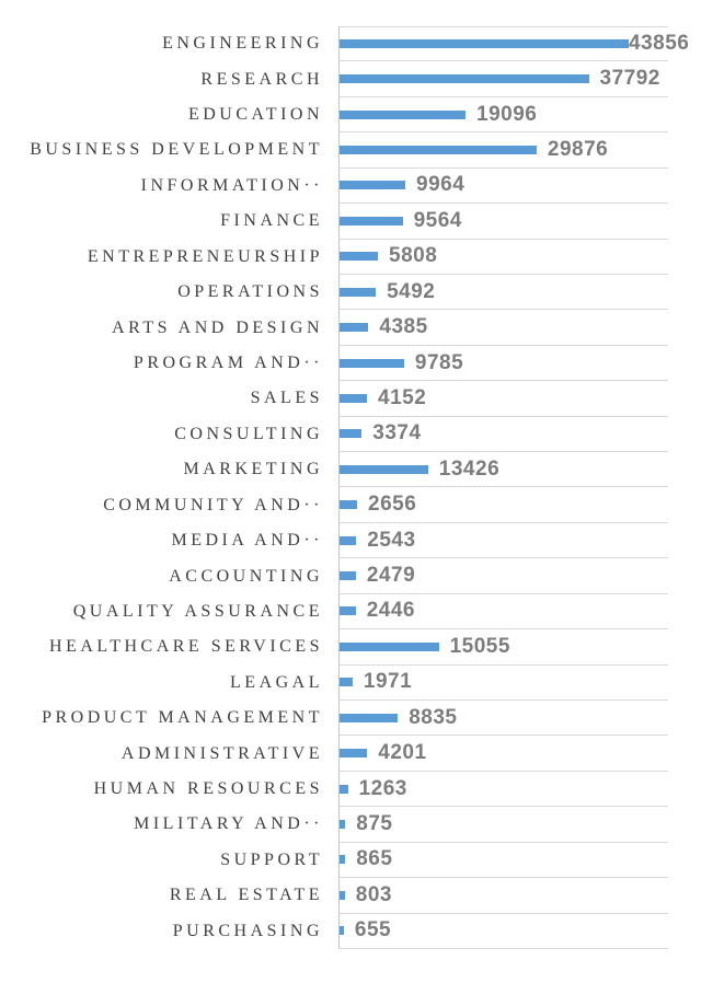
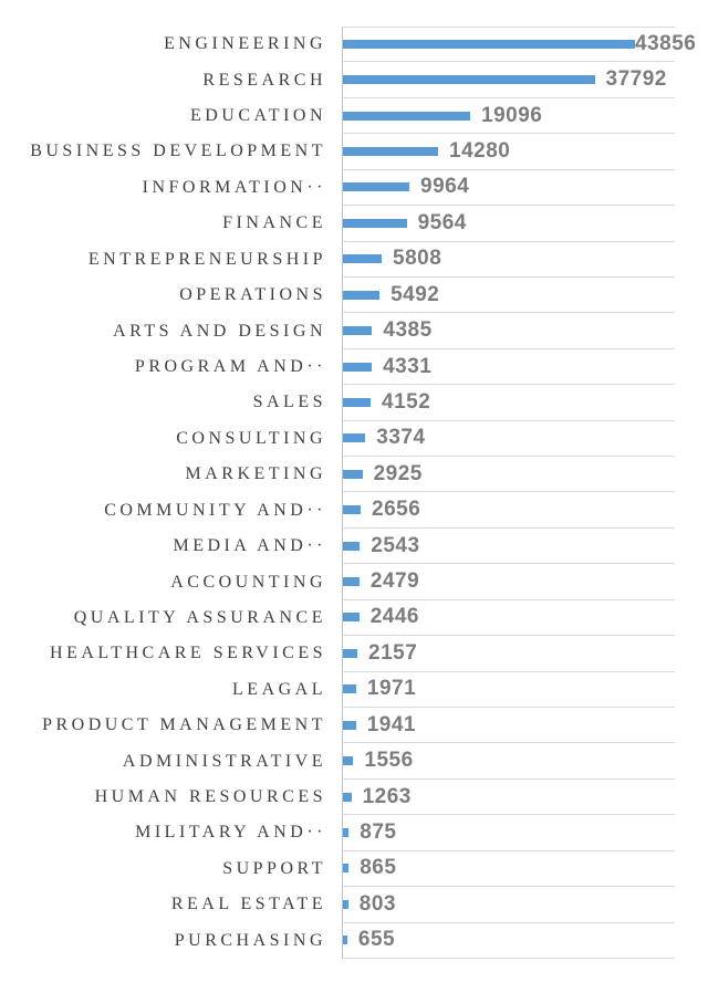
BUSINESS DEVELOPMENT: 29876 -> 14280
PROGRAM AND··: 9785 -> 4331
MARKETING: 13426 -> 2925
HEALTHCARE SERVICES: 15055 -> 2157
PRODUCT MANAGEMENT: 8835 -> 1941
ADMINISTRATIVE: 4201 -> 1556
